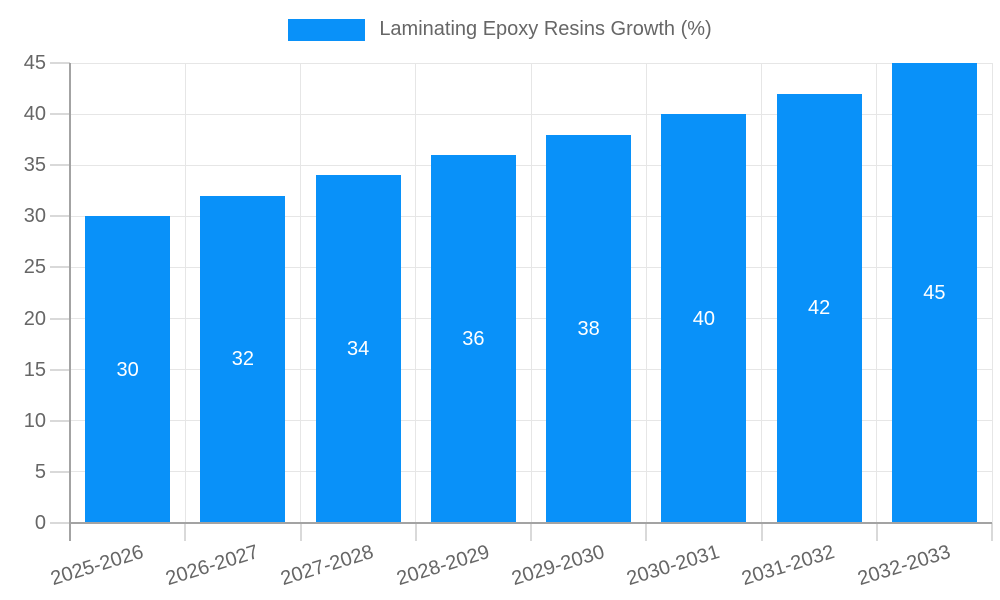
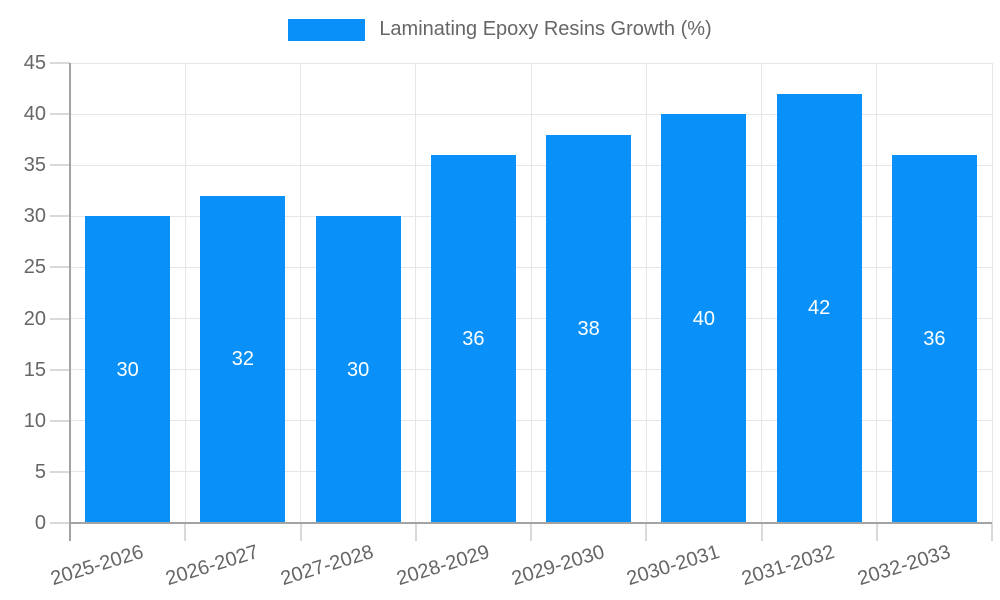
2027-2028: 34 -> 30
2032-2033: 45 -> 36
